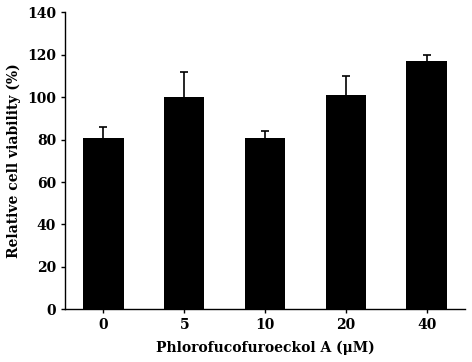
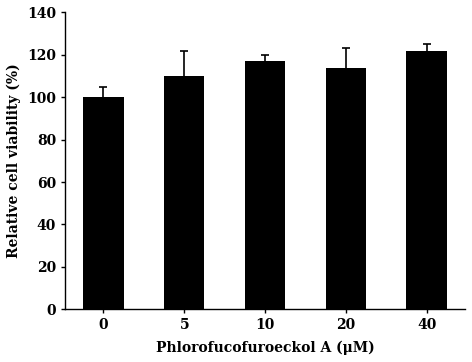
0: 81 -> 100
5: 100 -> 110
10: 81 -> 117
20: 101 -> 114
40: 117 -> 122
